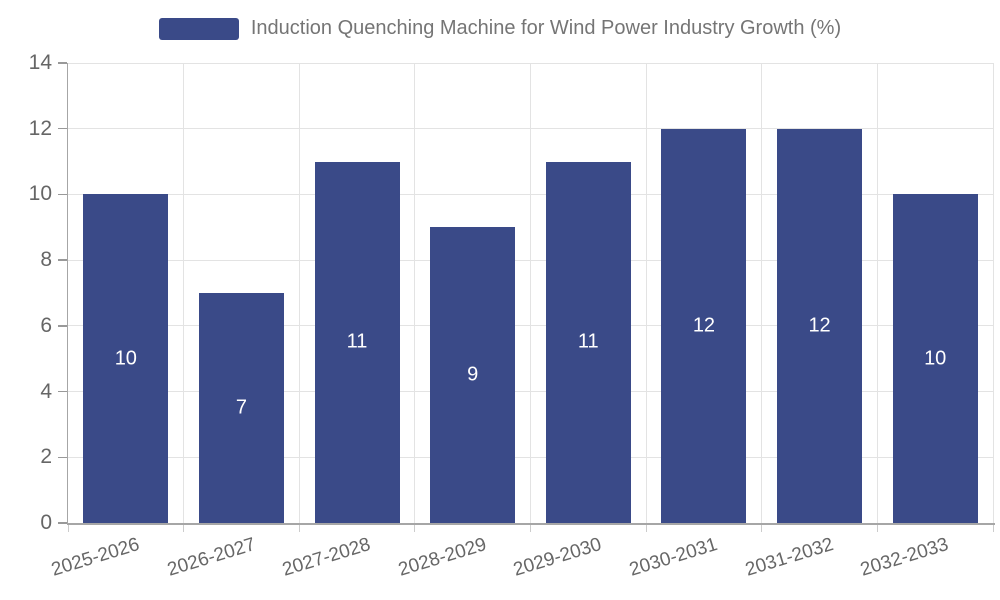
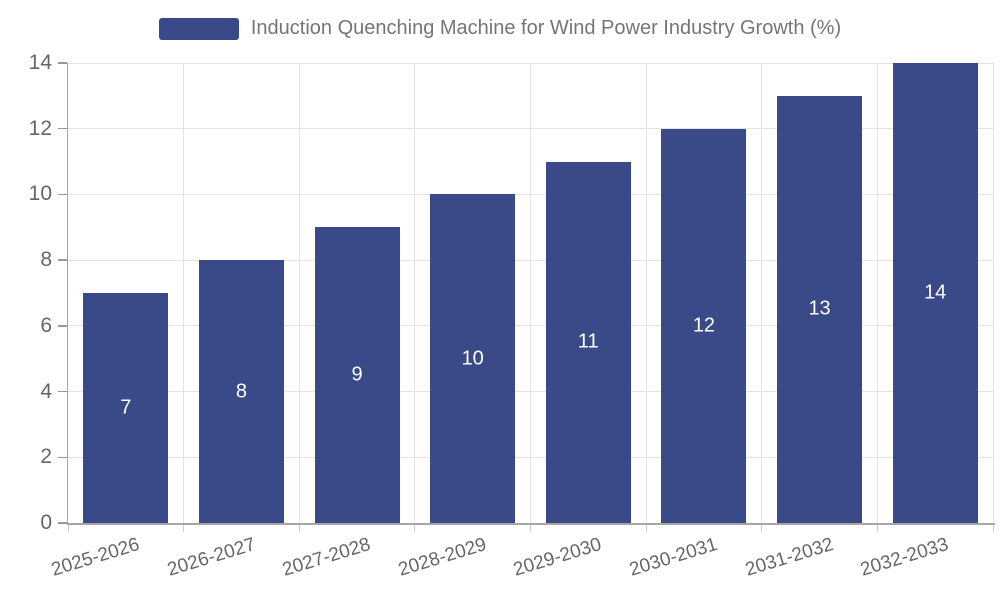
2025-2026: 10 -> 7
2026-2027: 7 -> 8
2027-2028: 11 -> 9
2028-2029: 9 -> 10
2031-2032: 12 -> 13
2032-2033: 10 -> 14
